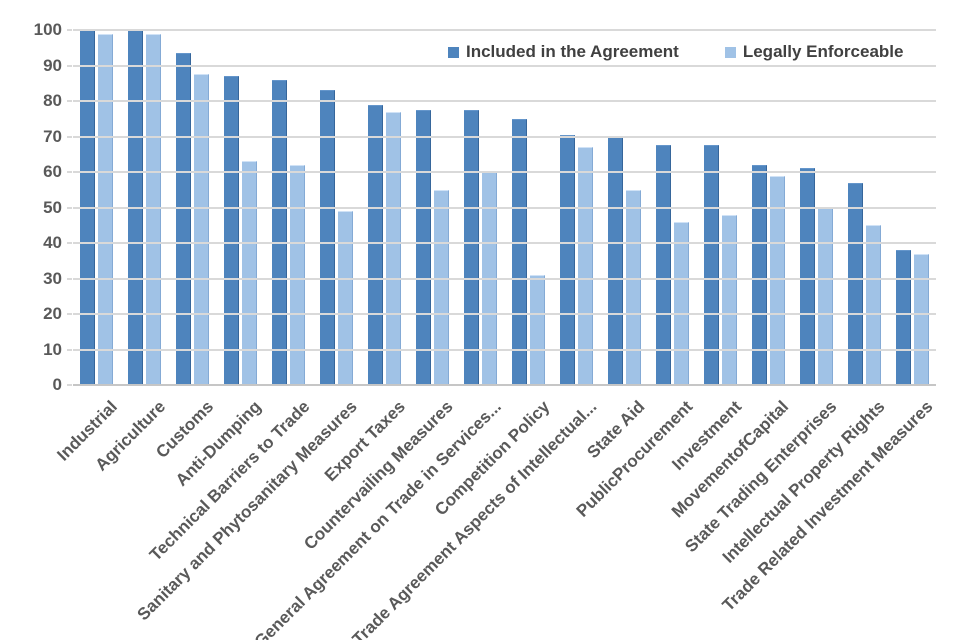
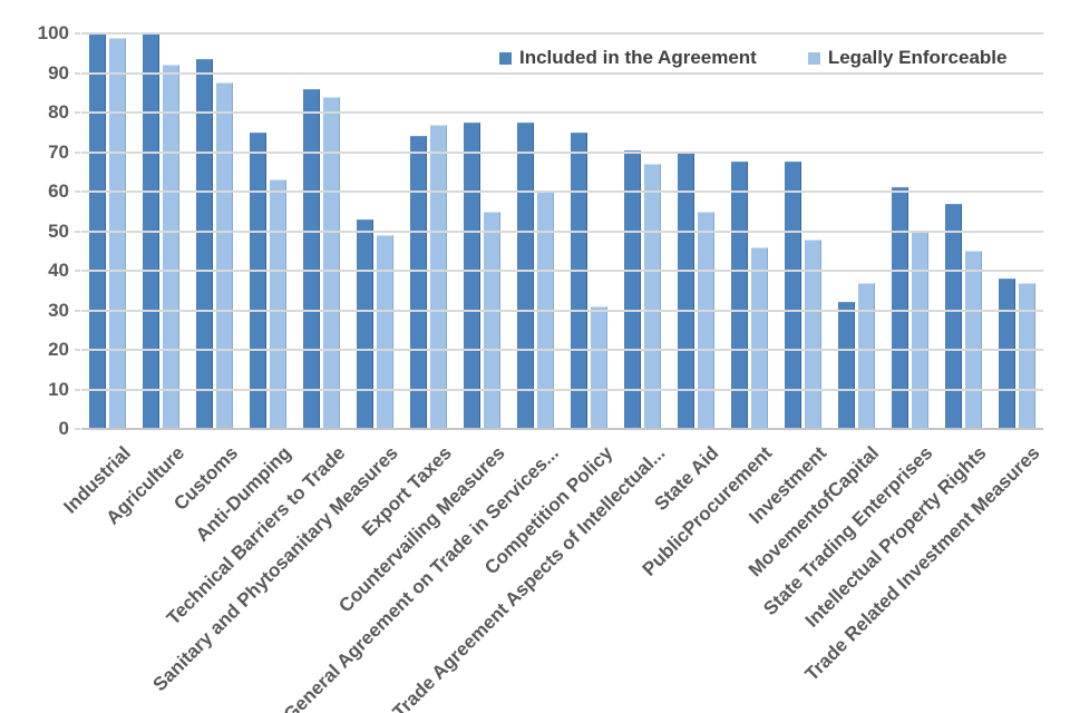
Legally Enforceable/Agriculture: 99 -> 92
Included in the Agreement/Anti-Dumping: 87 -> 75
Legally Enforceable/Technical Barriers to Trade: 62 -> 84
Included in the Agreement/Sanitary and Phytosanitary Measures: 83 -> 53
Included in the Agreement/Export Taxes: 79 -> 74
Included in the Agreement/MovementofCapital: 62 -> 32
Legally Enforceable/MovementofCapital: 59 -> 37
